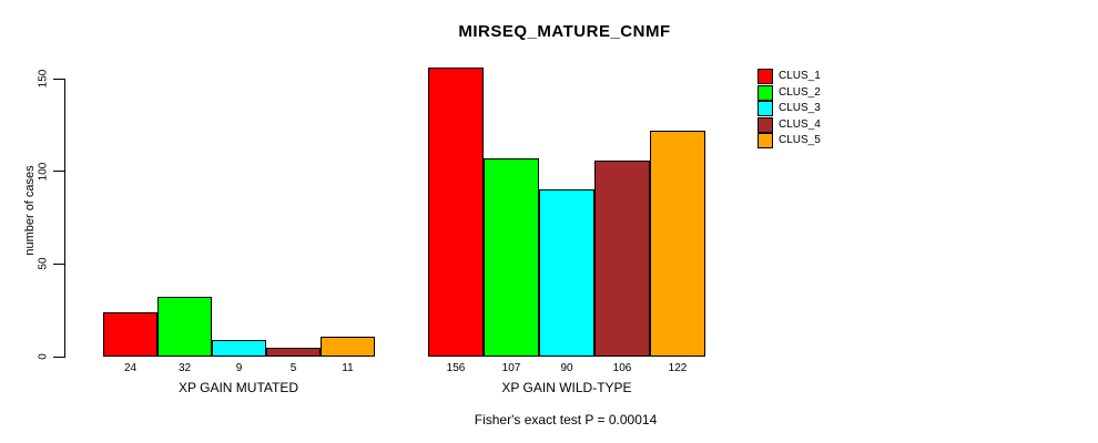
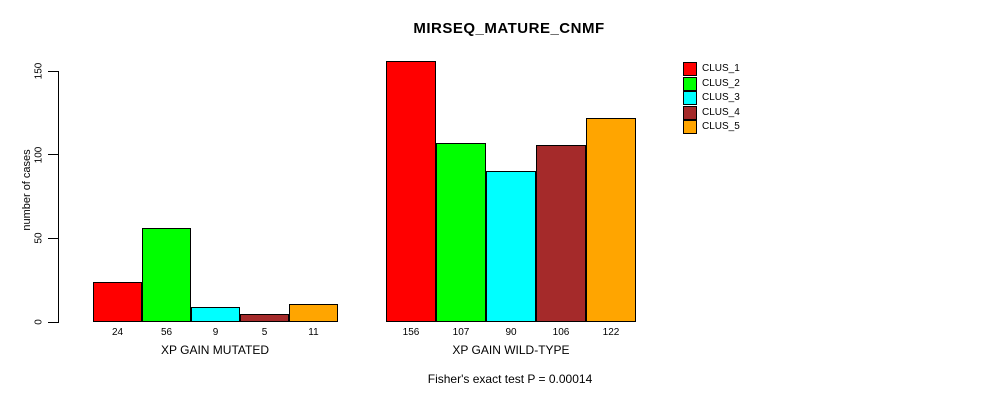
CLUS_2/XP GAIN MUTATED: 32 -> 56
